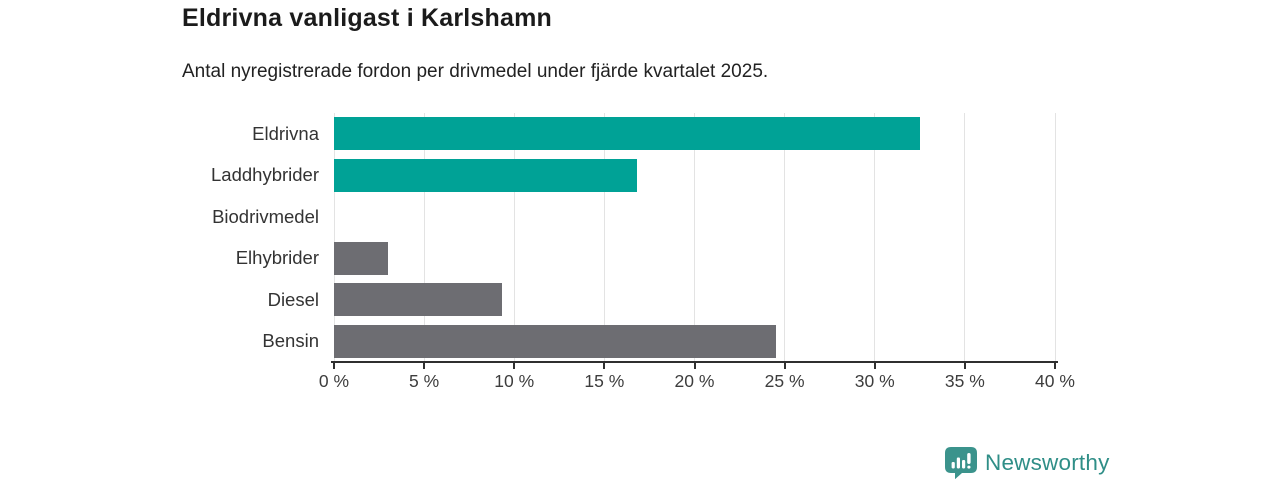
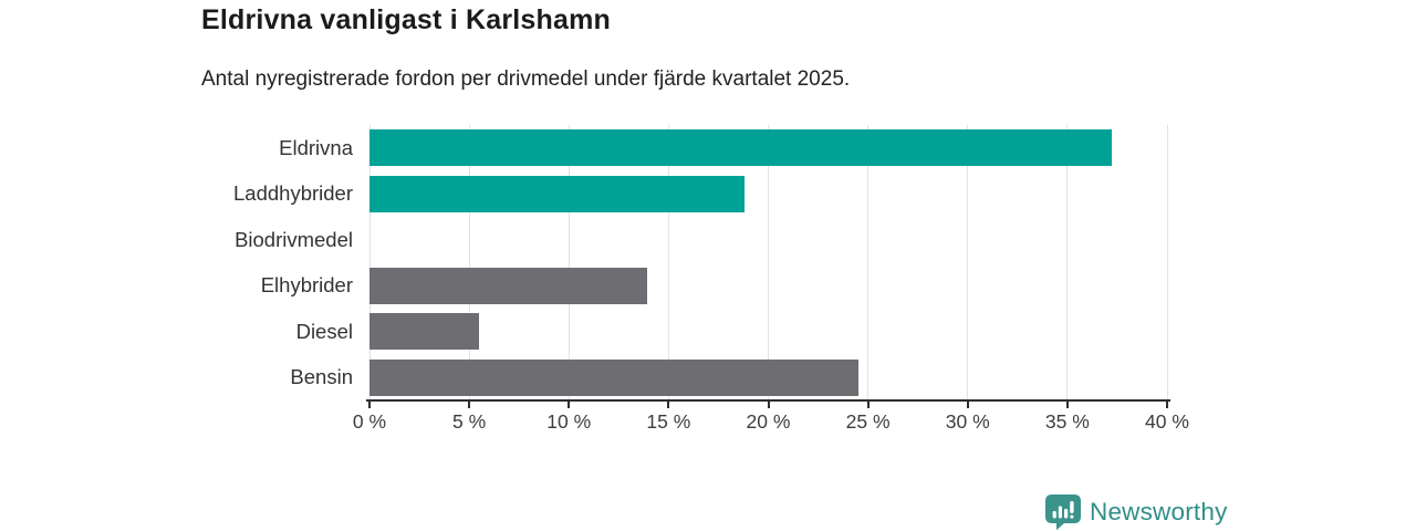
Eldrivna: 32.5% -> 37.2%
Laddhybrider: 16.8% -> 18.8%
Elhybrider: 3.0% -> 13.9%
Diesel: 9.3% -> 5.5%
